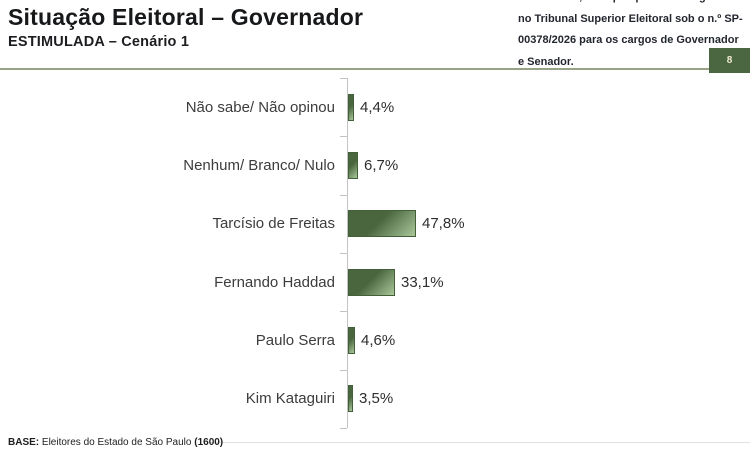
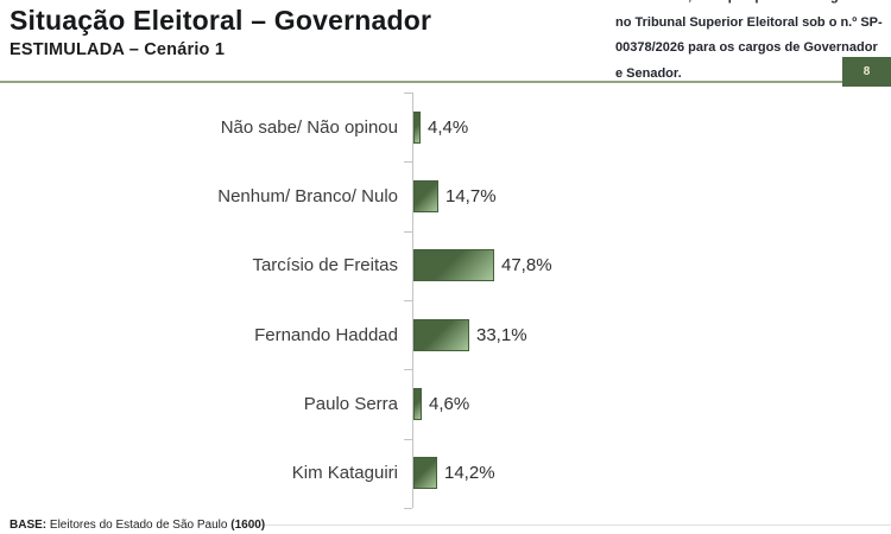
Nenhum/ Branco/ Nulo: 6,7% -> 14,7%
Kim Kataguiri: 3,5% -> 14,2%
